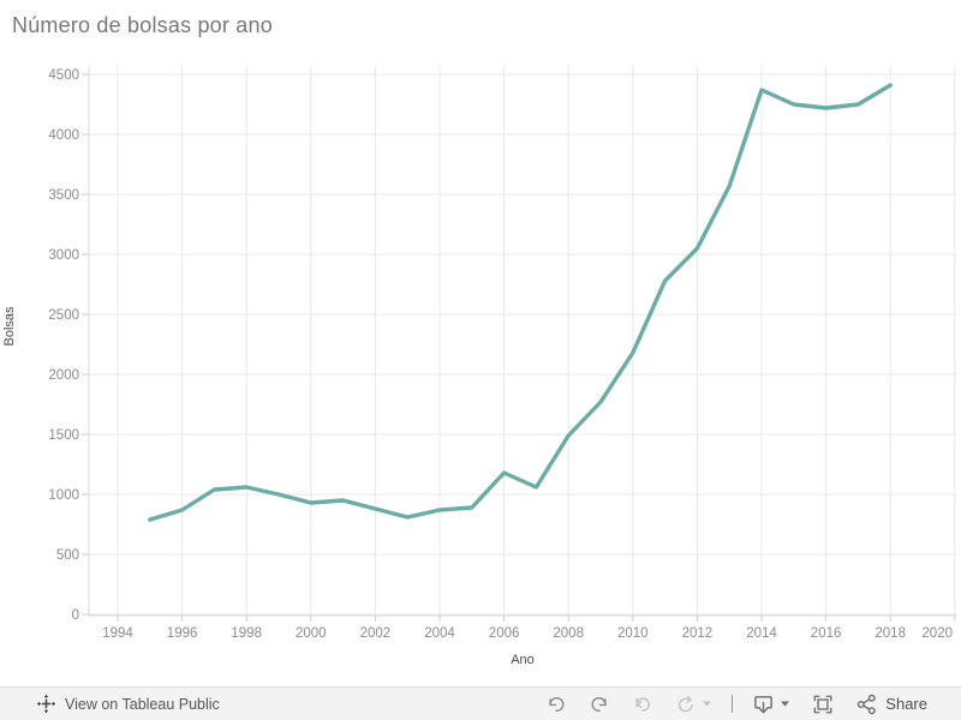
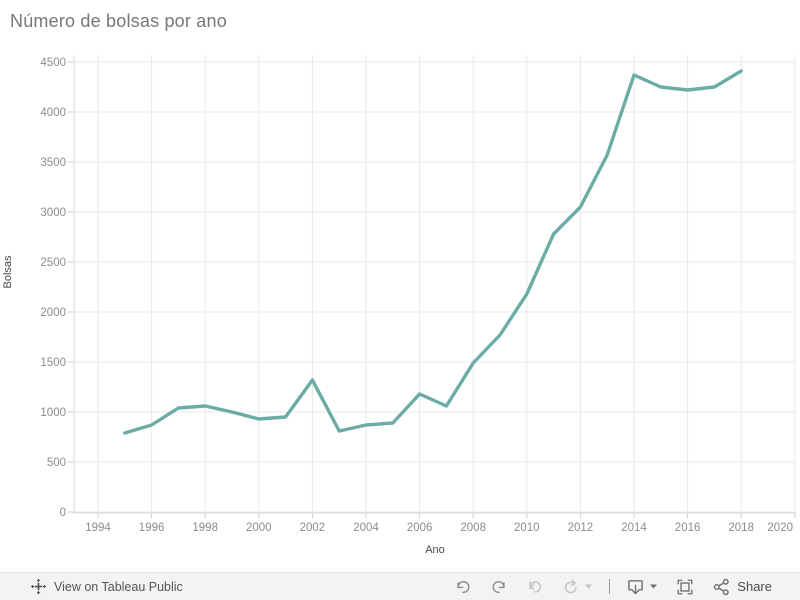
2002: 880 -> 1320
